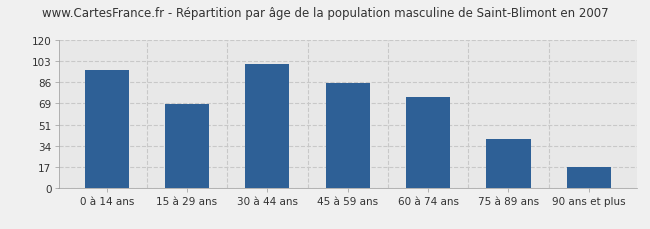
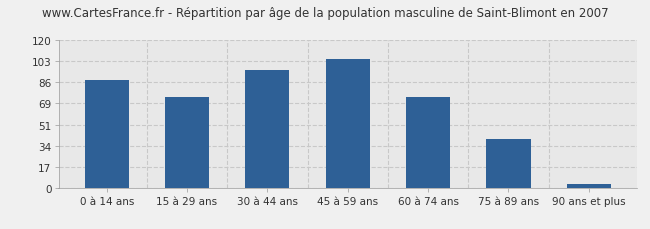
0 à 14 ans: 96 -> 88
15 à 29 ans: 68 -> 74
30 à 44 ans: 101 -> 96
45 à 59 ans: 85 -> 105
90 ans et plus: 17 -> 3
